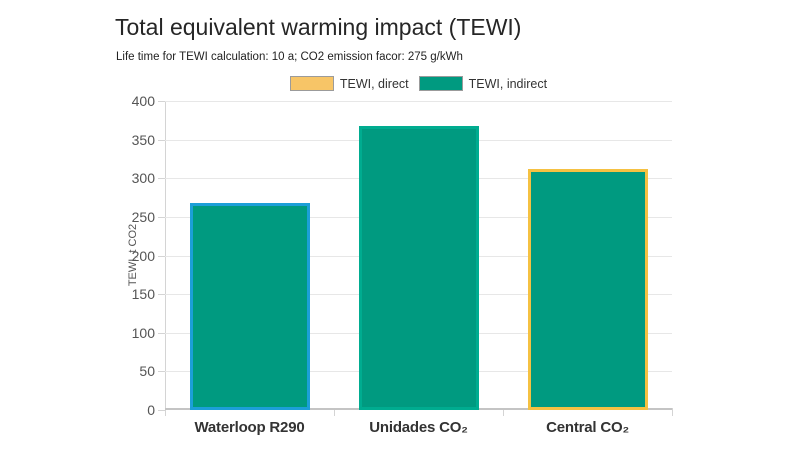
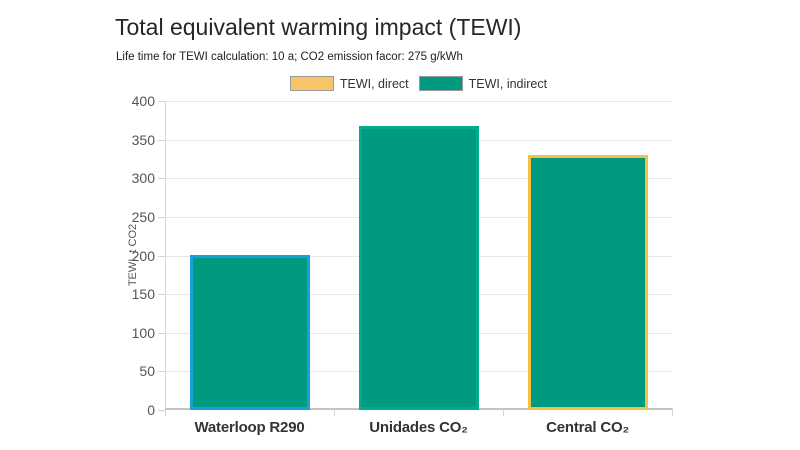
Waterloop R290: 270 -> 200
Central CO₂: 310 -> 330
